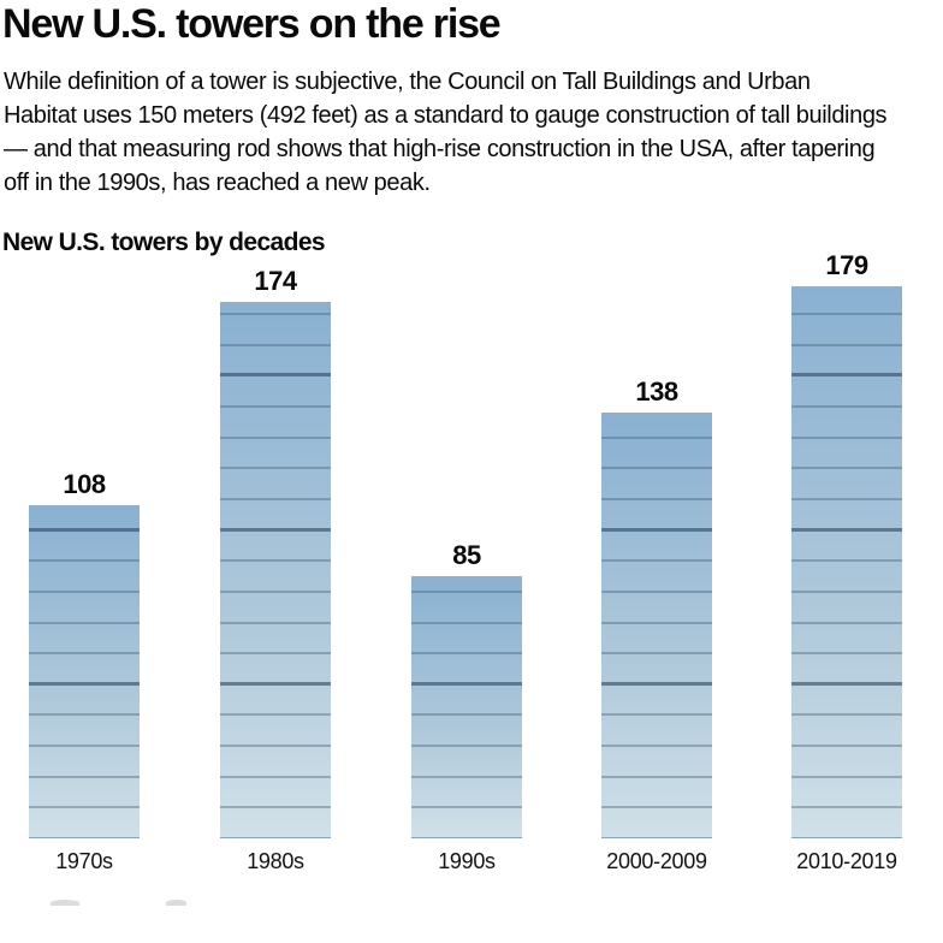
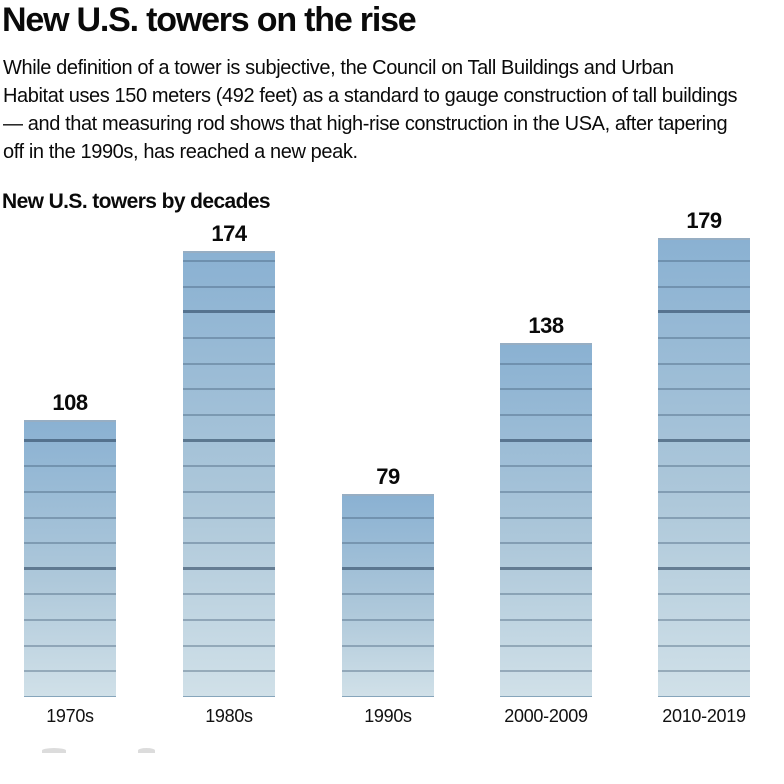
1990s: 85 -> 79
